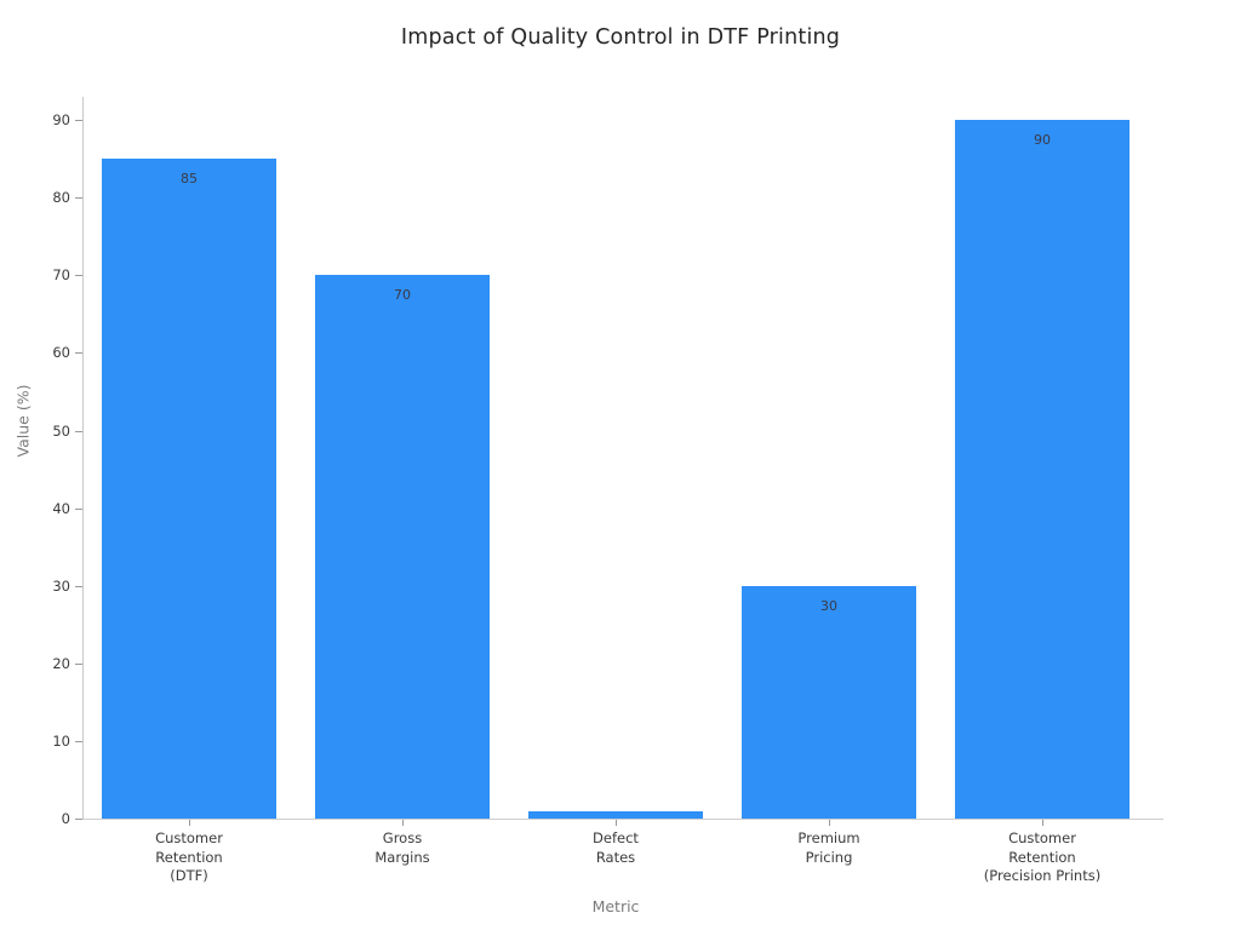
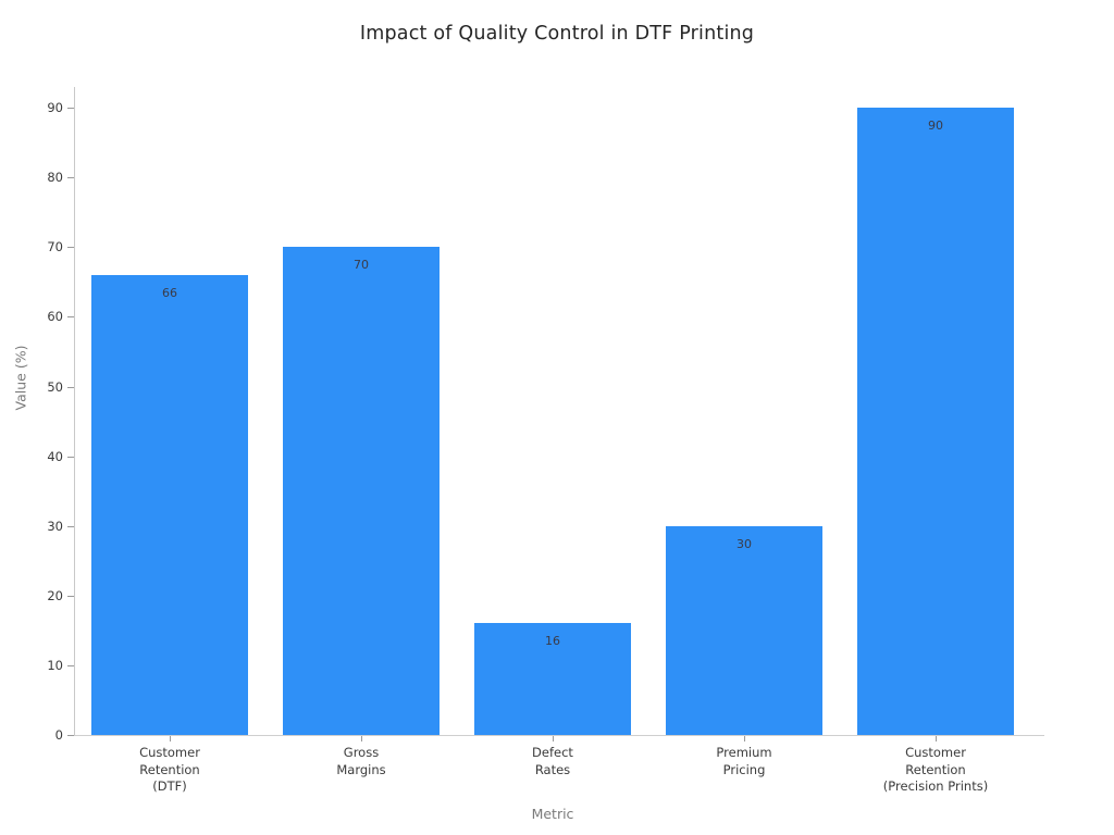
Customer Retention (DTF): 85 -> 66
Defect Rates: 1 -> 16
